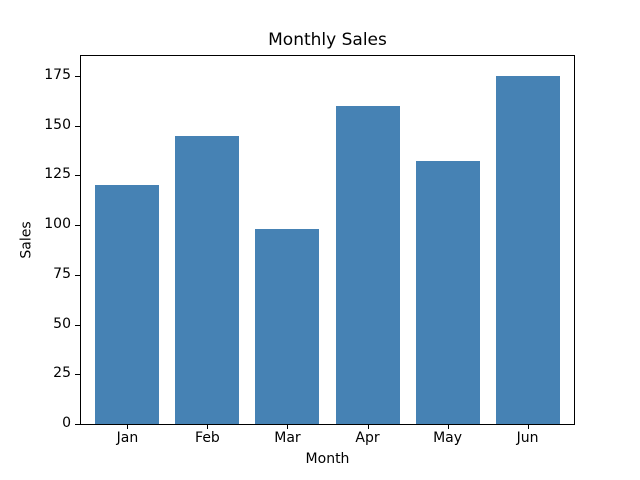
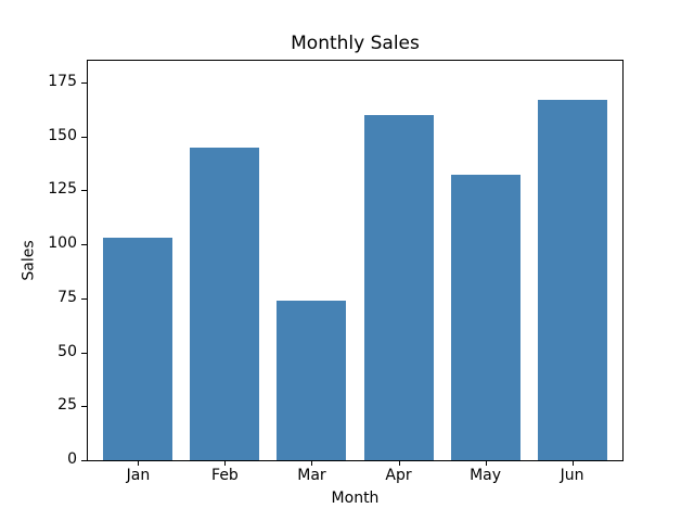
Jan: 120 -> 103
Mar: 98 -> 74
Jun: 175 -> 167
